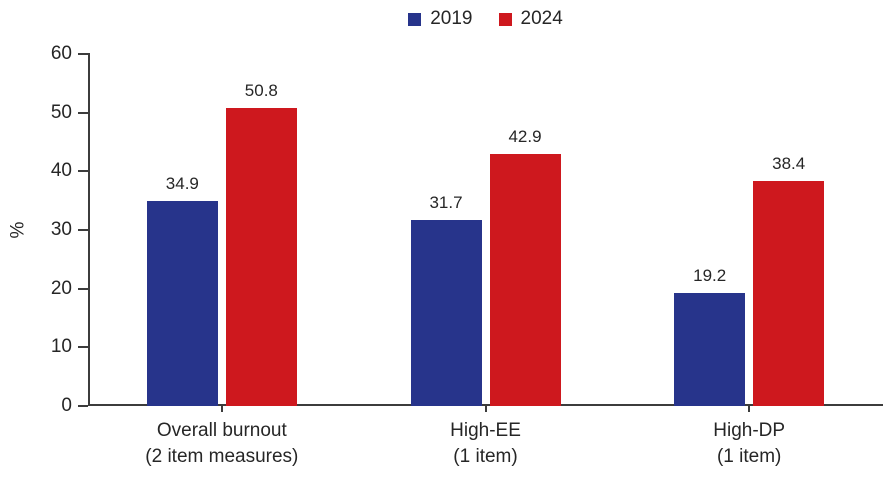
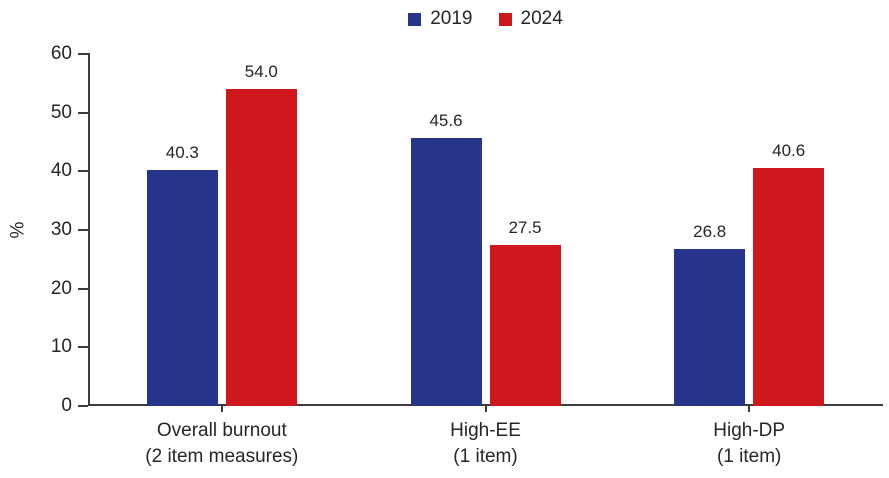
2019/Overall burnout (2 item measures): 34.9 -> 40.3
2024/Overall burnout (2 item measures): 50.8 -> 54.0
2019/High-EE (1 item): 31.7 -> 45.6
2024/High-EE (1 item): 42.9 -> 27.5
2019/High-DP (1 item): 19.2 -> 26.8
2024/High-DP (1 item): 38.4 -> 40.6
